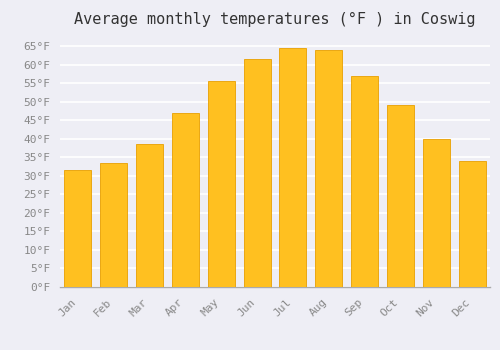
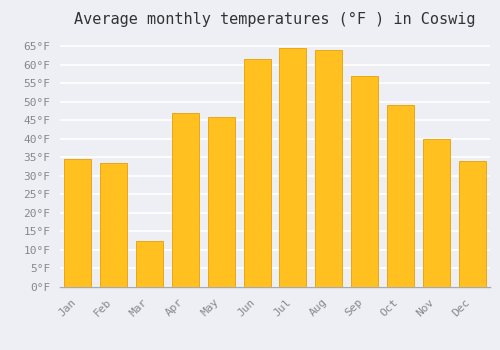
Jan: 31.5°F -> 34.5°F
Mar: 38.5°F -> 12.5°F
May: 55.5°F -> 46.0°F
